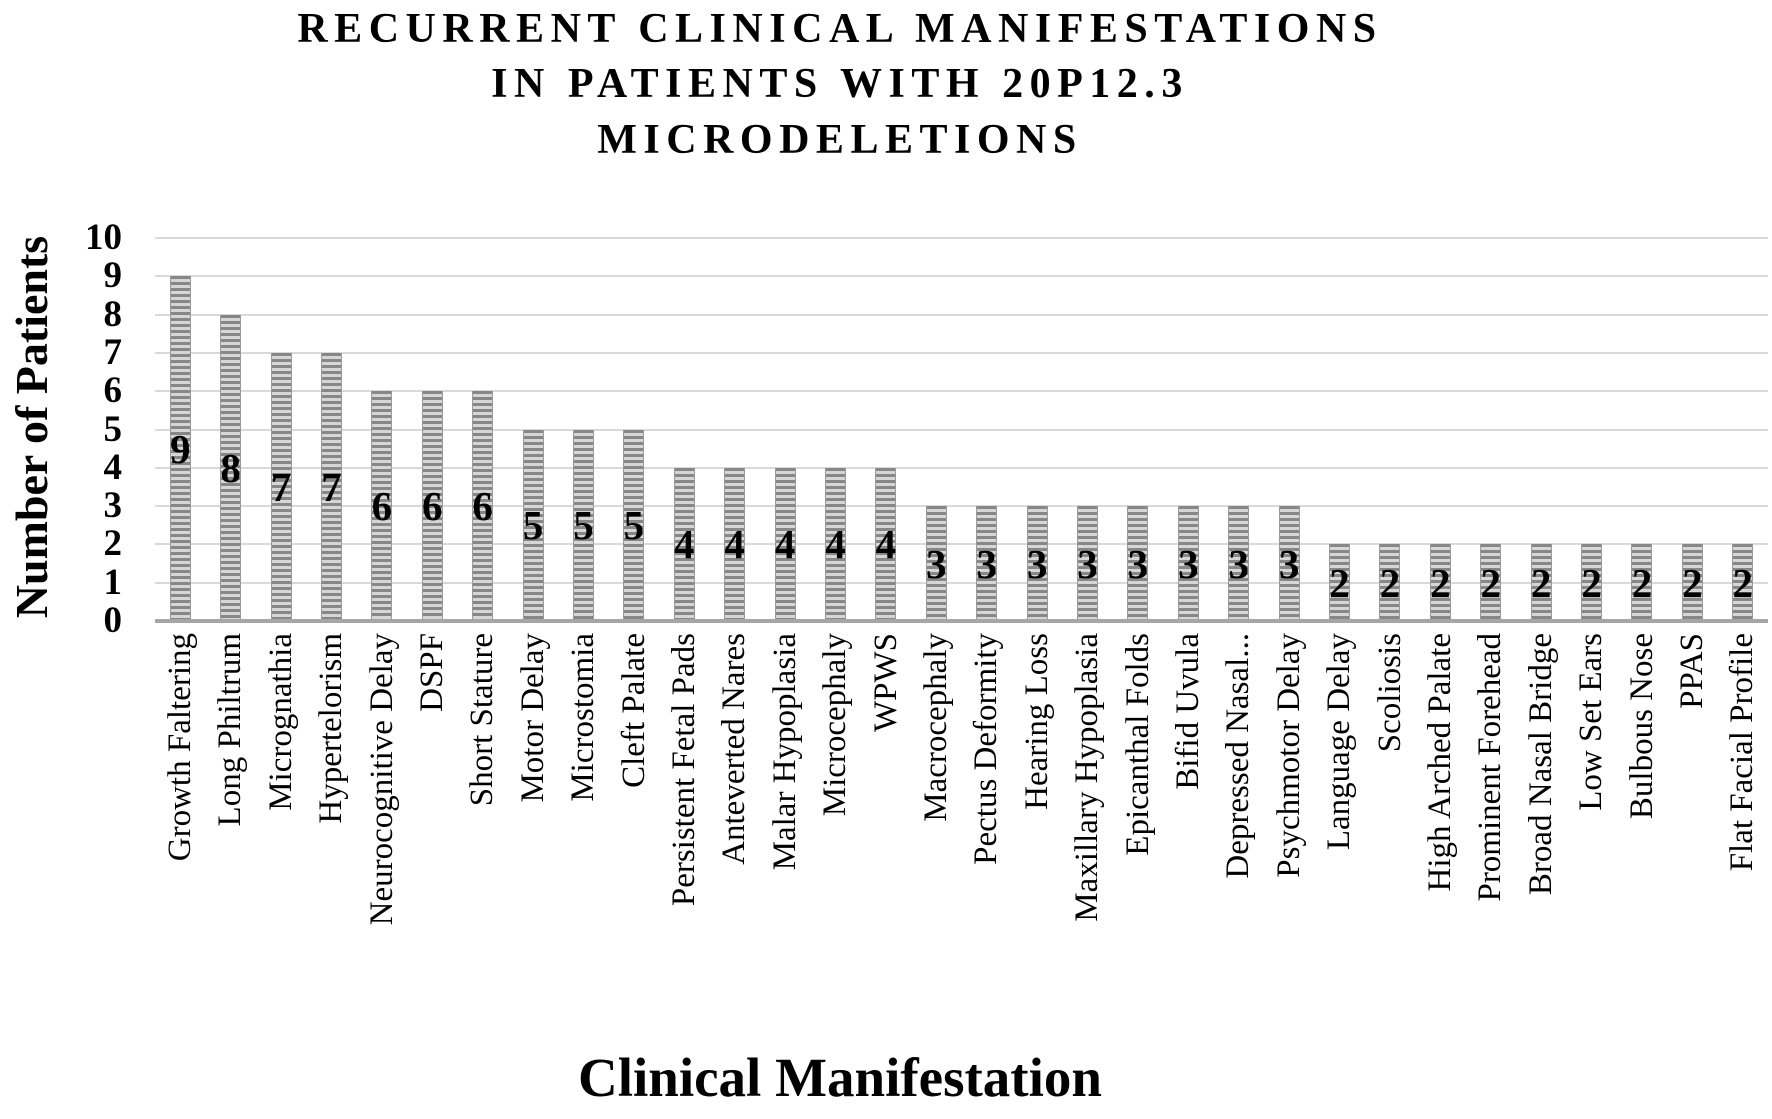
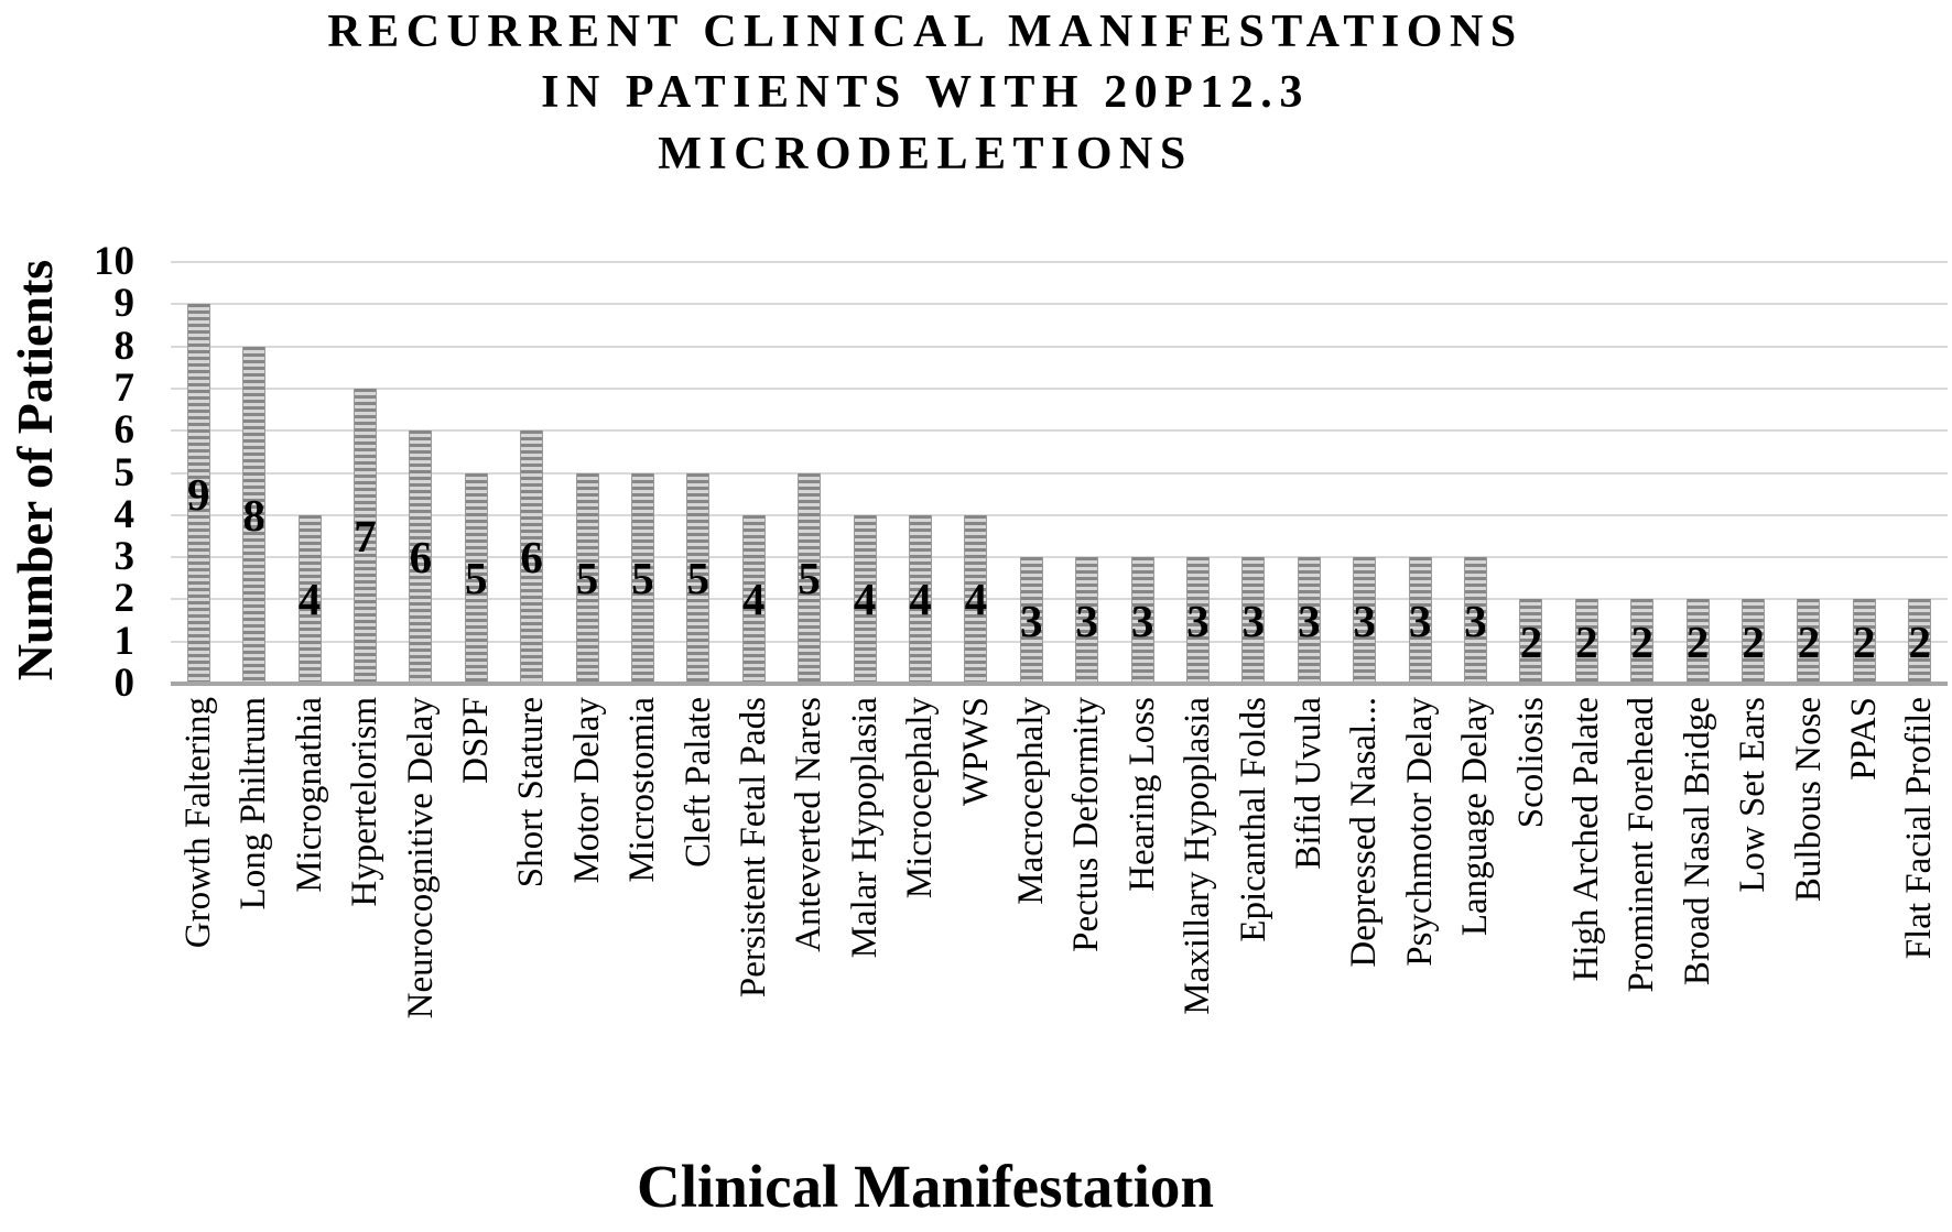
Micrognathia: 7 -> 4
DSPF: 6 -> 5
Anteverted Nares: 4 -> 5
Language Delay: 2 -> 3
